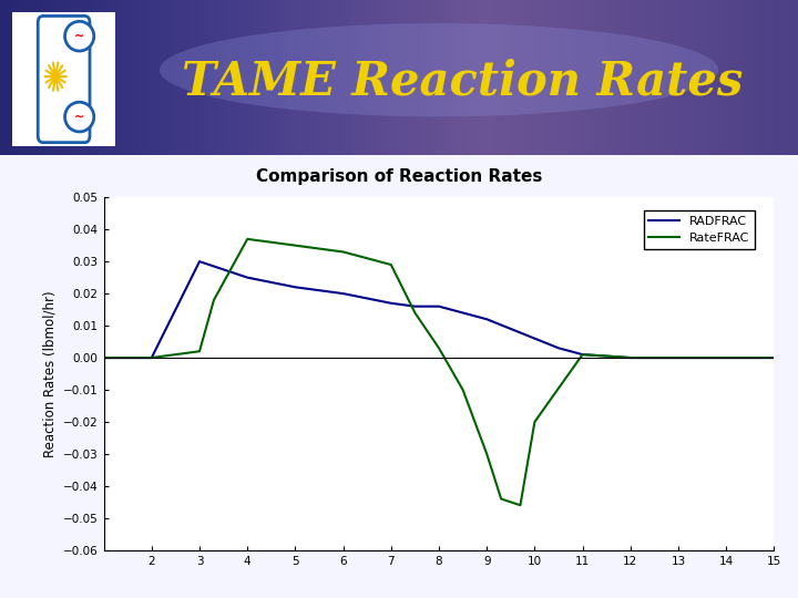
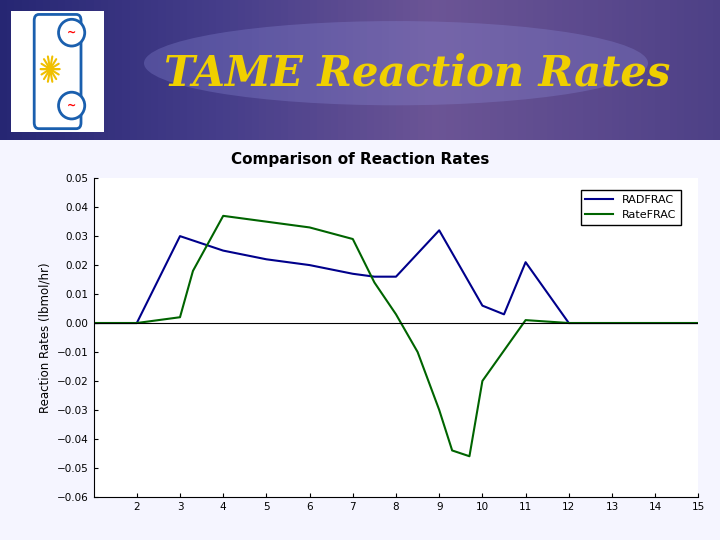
RADFRAC/9: 0.012 -> 0.032
RADFRAC/11: 0.001 -> 0.021
